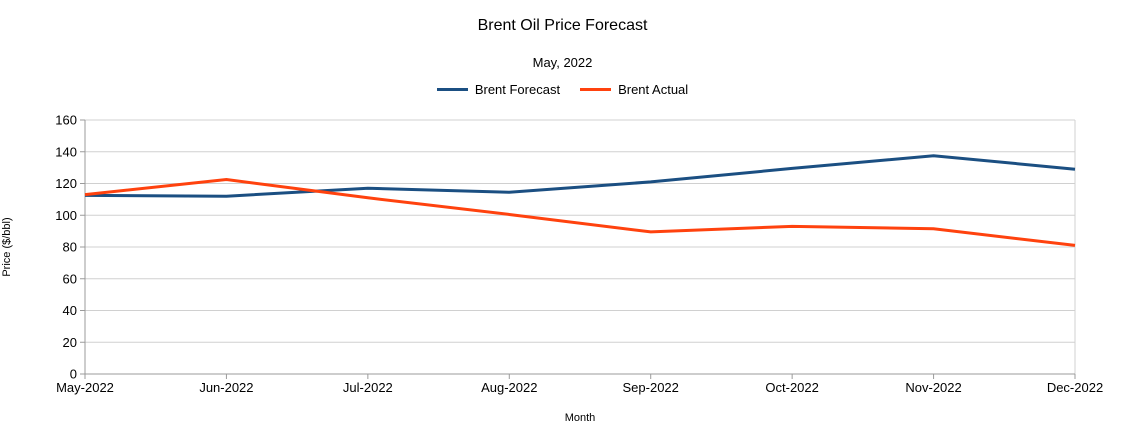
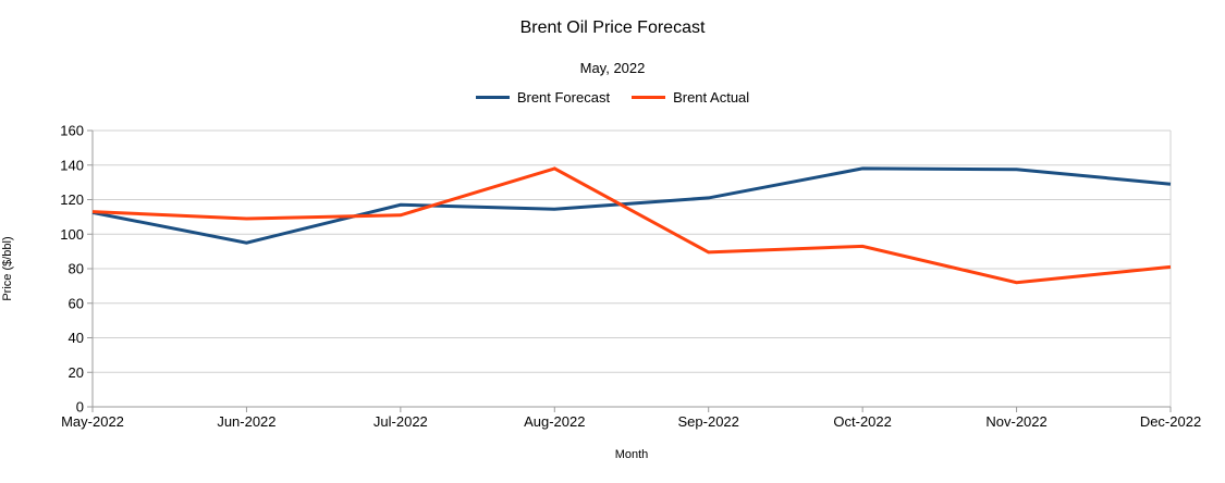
Brent Forecast/Jun-2022: 112 -> 95
Brent Actual/Jun-2022: 122 -> 109
Brent Actual/Aug-2022: 100 -> 138
Brent Forecast/Oct-2022: 130 -> 138
Brent Actual/Nov-2022: 92 -> 72
